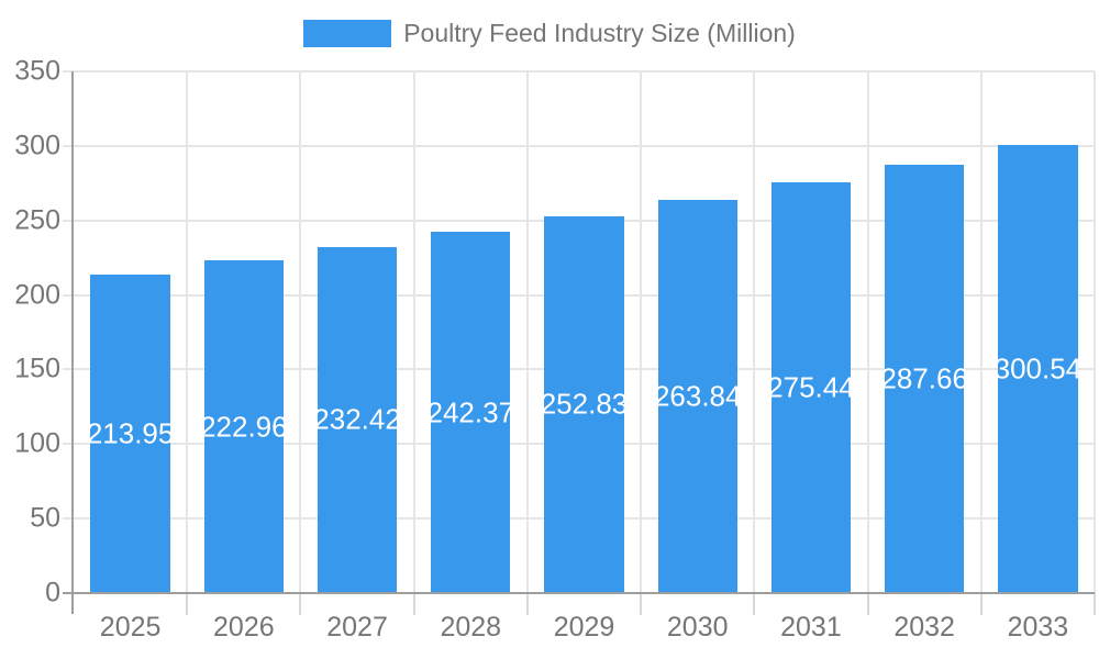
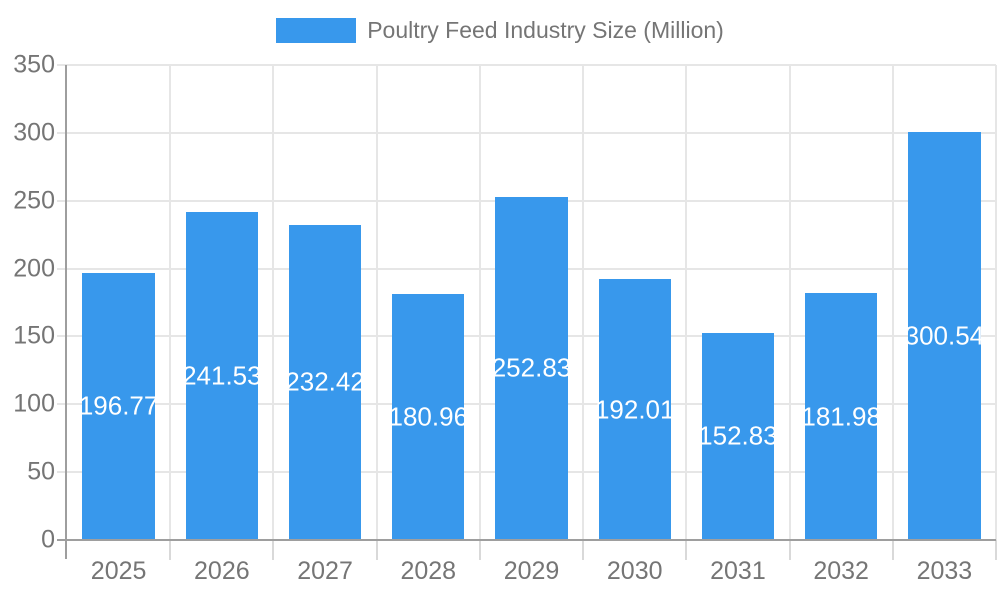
2025: 213.95 -> 196.77
2026: 222.96 -> 241.53
2028: 242.37 -> 180.96
2030: 263.84 -> 192.01
2031: 275.44 -> 152.83
2032: 287.66 -> 181.98
